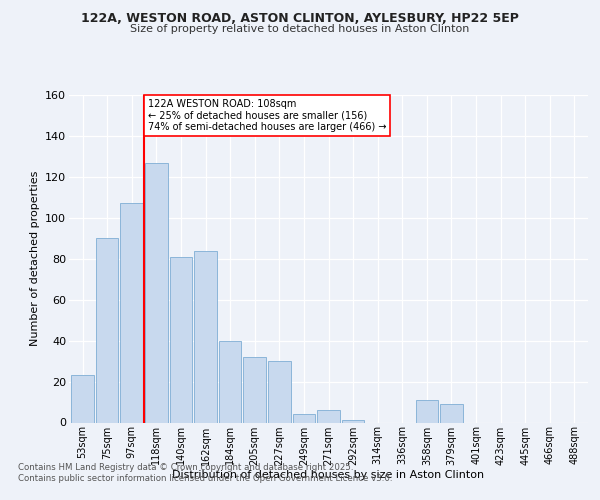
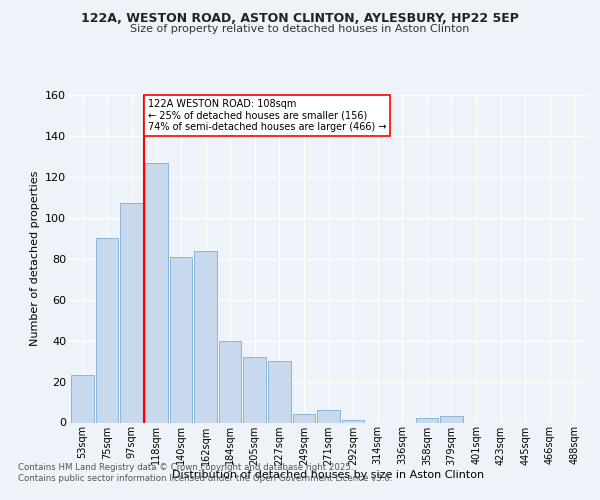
358sqm: 11 -> 2
379sqm: 9 -> 3
